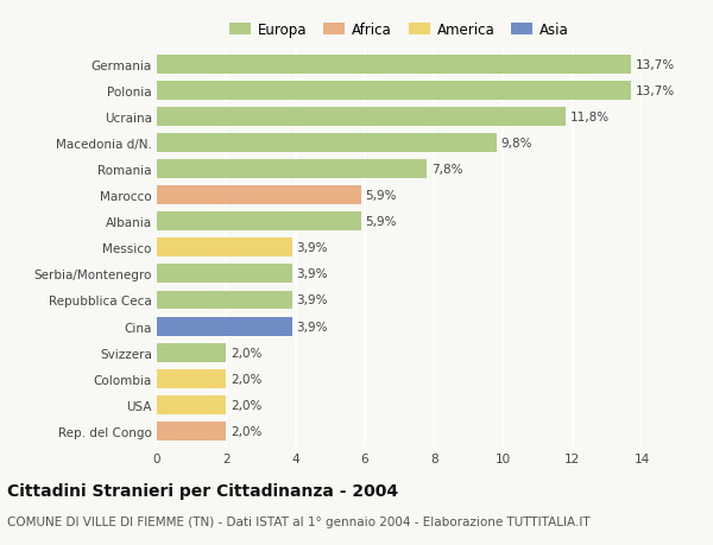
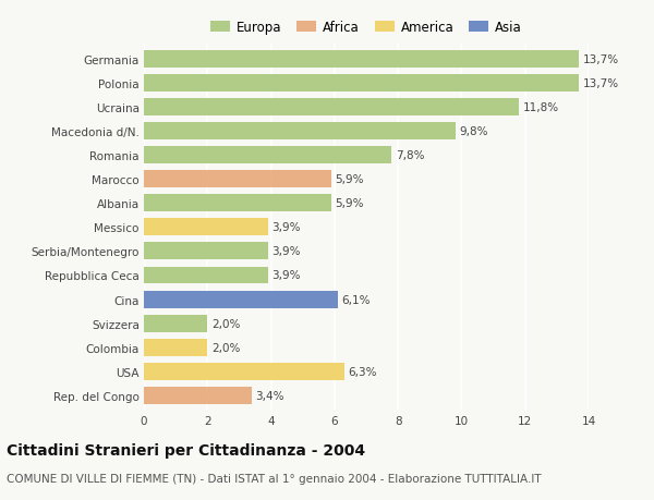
Cina: 3,9% -> 6,1%
USA: 2,0% -> 6,3%
Rep. del Congo: 2,0% -> 3,4%
